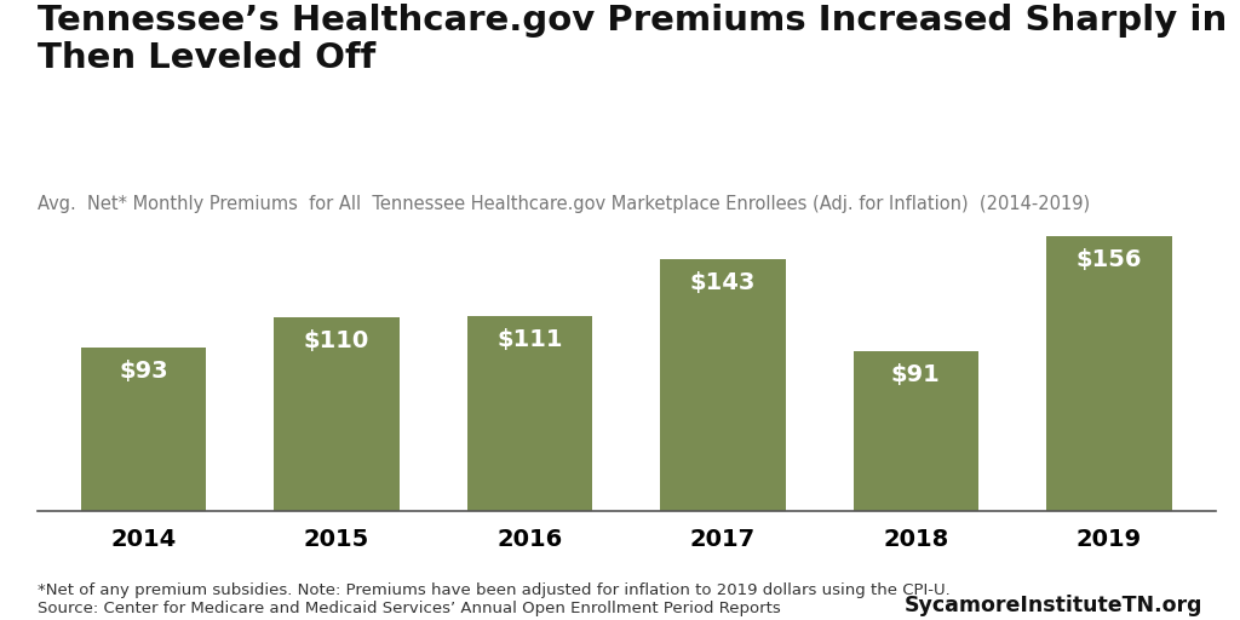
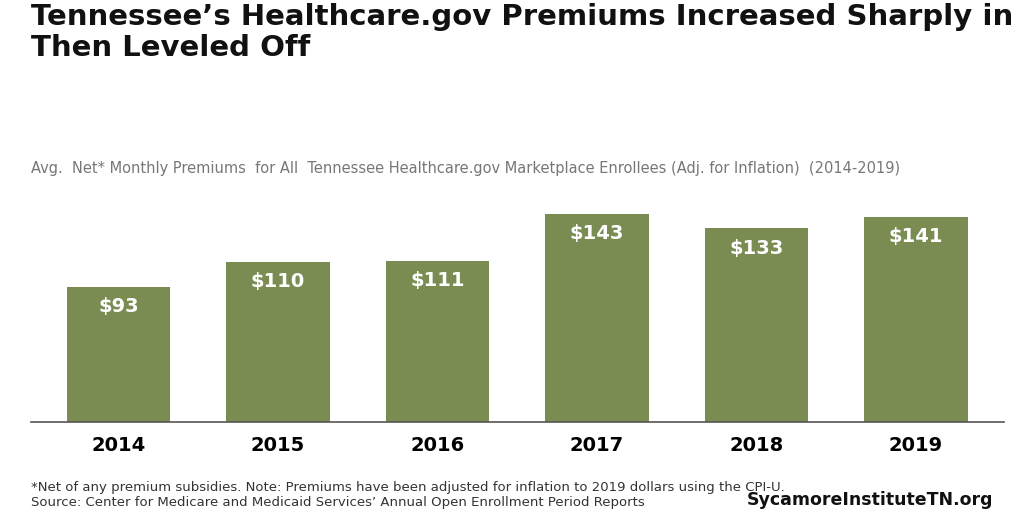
2018: $91 -> $133
2019: $156 -> $141
